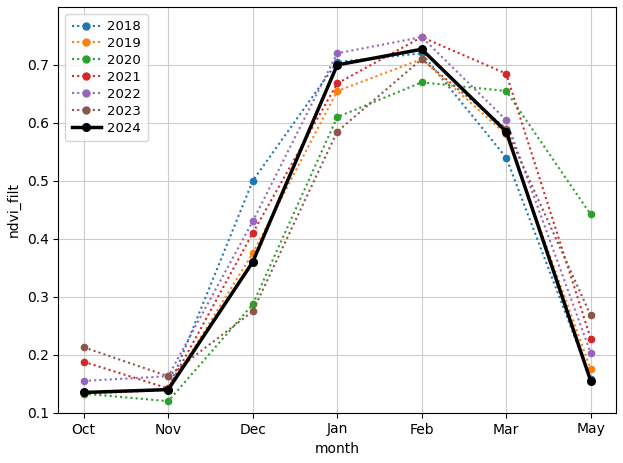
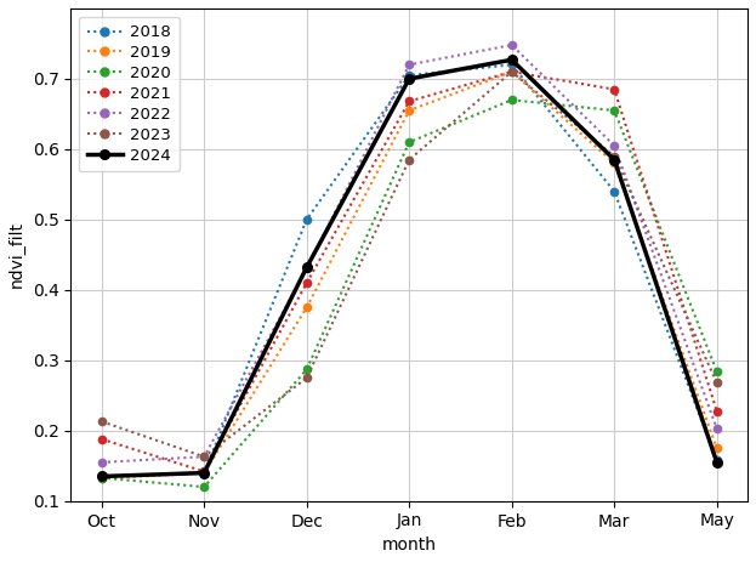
2024/Dec: 0.360 -> 0.432
2021/Feb: 0.748 -> 0.710
2020/May: 0.442 -> 0.284
